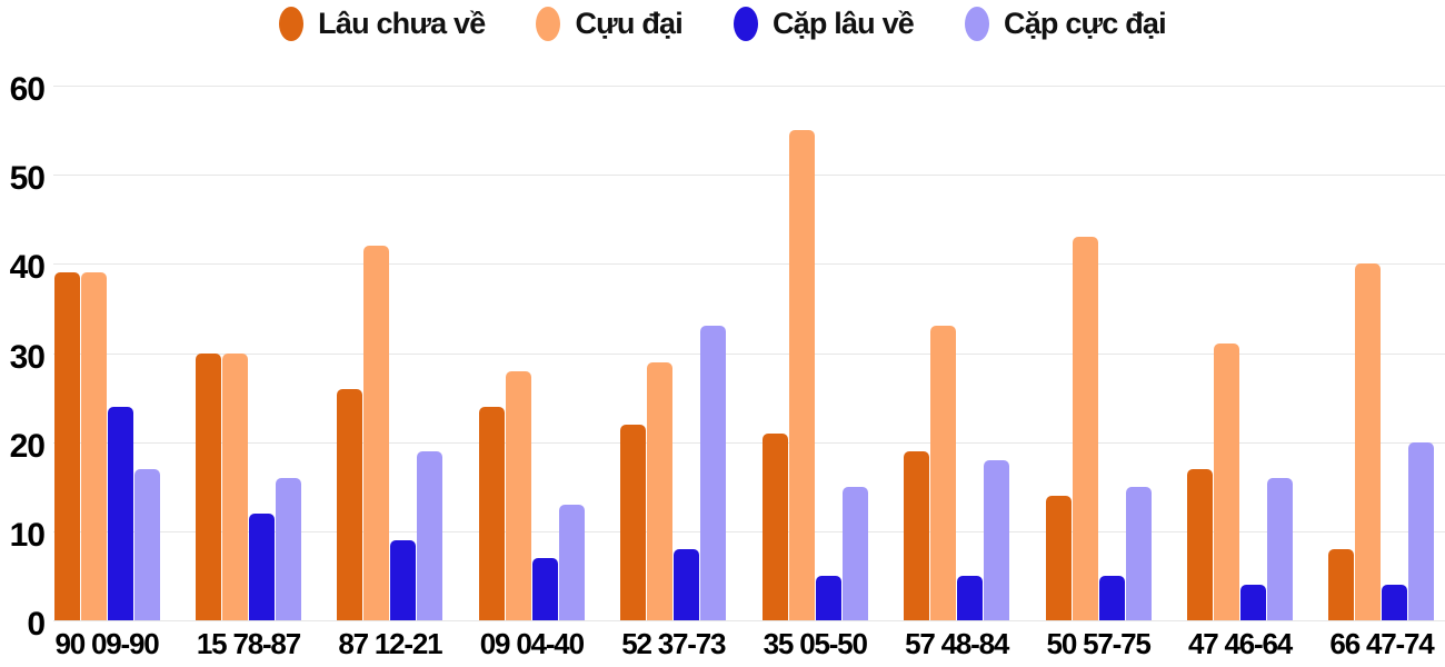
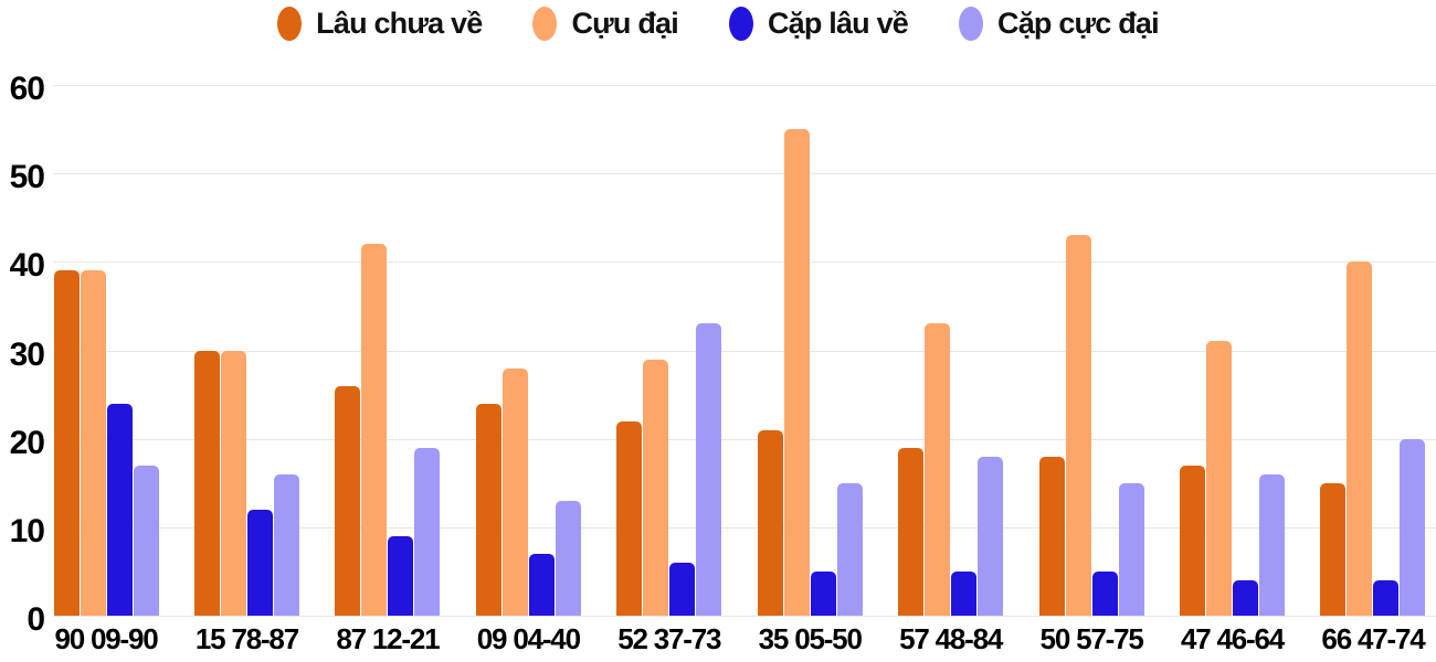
Cặp lâu về/52 37-73: 8 -> 6
Lâu chưa về/50 57-75: 14 -> 18
Lâu chưa về/66 47-74: 8 -> 15
